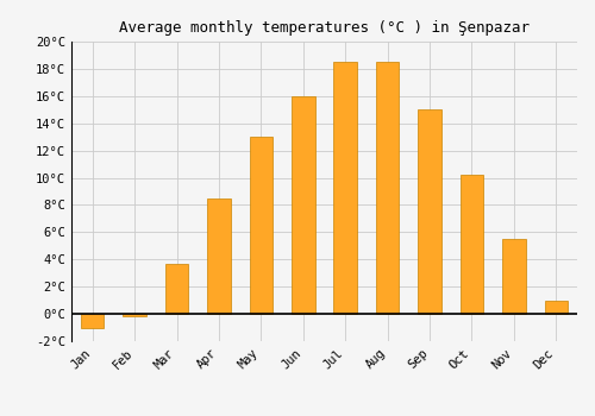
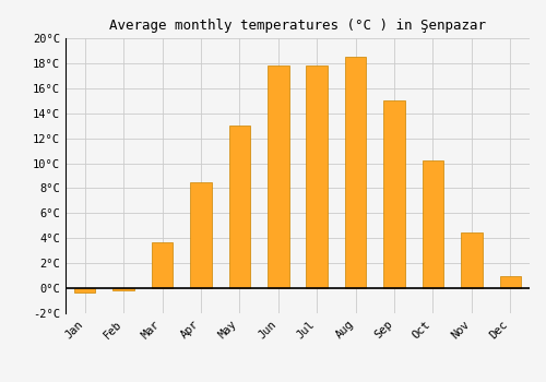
Jan: -1.0°C -> -0.3°C
Jun: 16.0°C -> 17.8°C
Jul: 18.5°C -> 17.8°C
Nov: 5.5°C -> 4.5°C
